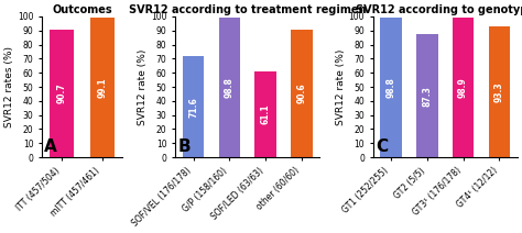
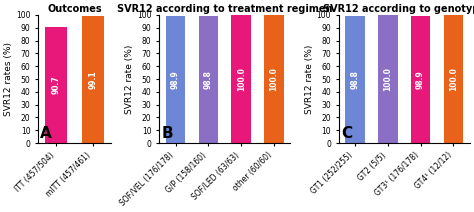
SVR12 according to treatment regimen/SOF/VEL (176/178): 71.6 -> 98.9
SVR12 according to treatment regimen/SOF/LED (63/63): 61.1 -> 100.0
SVR12 according to treatment regimen/other (60/60): 90.6 -> 100.0
GT2 (5/5): 87.3 -> 100.0
GT4¹ (12/12): 93.3 -> 100.0
